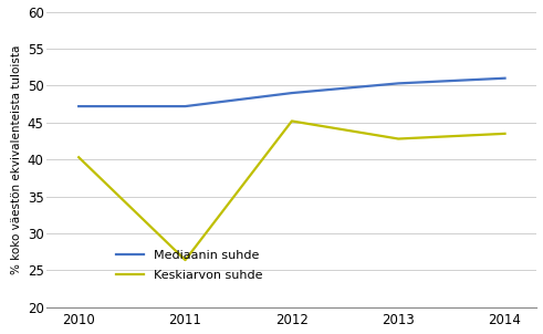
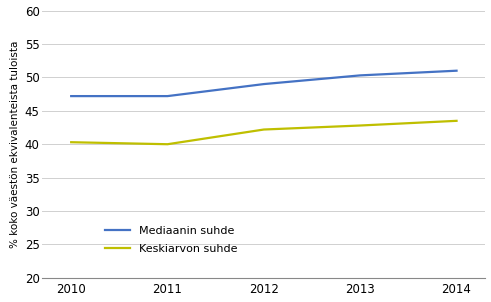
Keskiarvon suhde/2011: 26.4 -> 40.0
Keskiarvon suhde/2012: 45.2 -> 42.2
